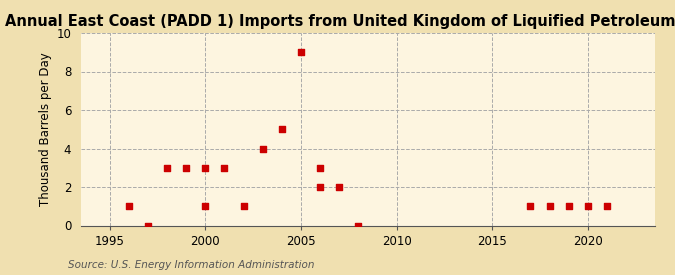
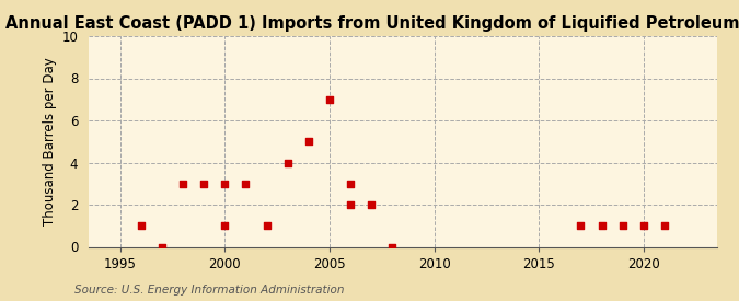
2005: 9 -> 7
